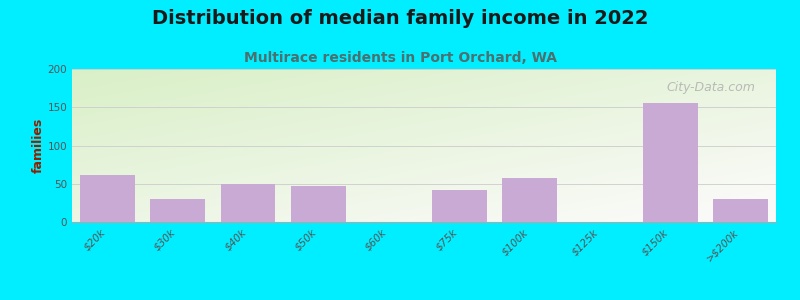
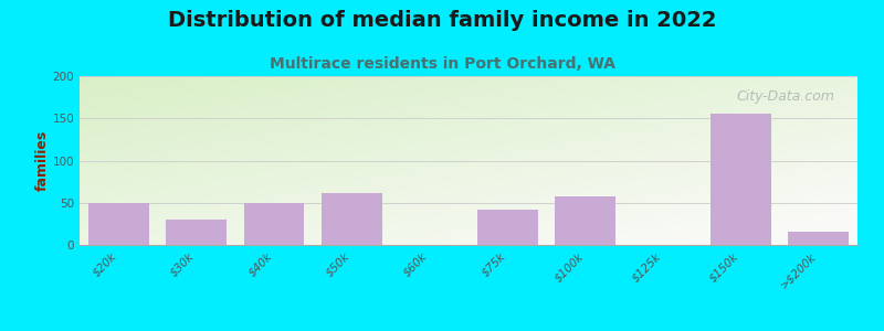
$20k: 62 -> 50
$50k: 47 -> 62
>$200k: 30 -> 16
